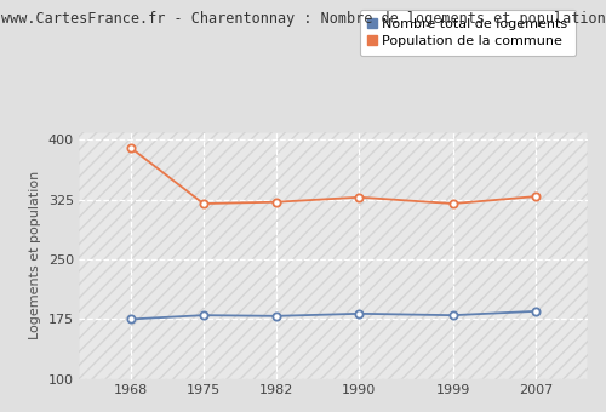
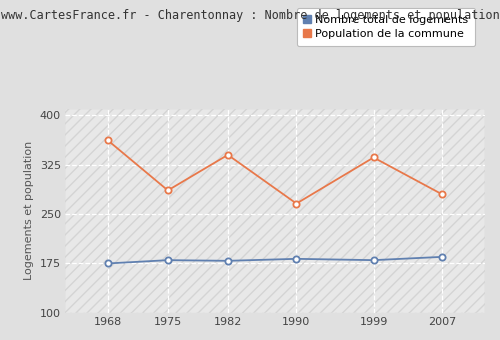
Population de la commune/1968: 390 -> 362
Population de la commune/1975: 320 -> 286
Population de la commune/1982: 322 -> 340
Population de la commune/1990: 328 -> 266
Population de la commune/1999: 320 -> 336
Population de la commune/2007: 329 -> 280
